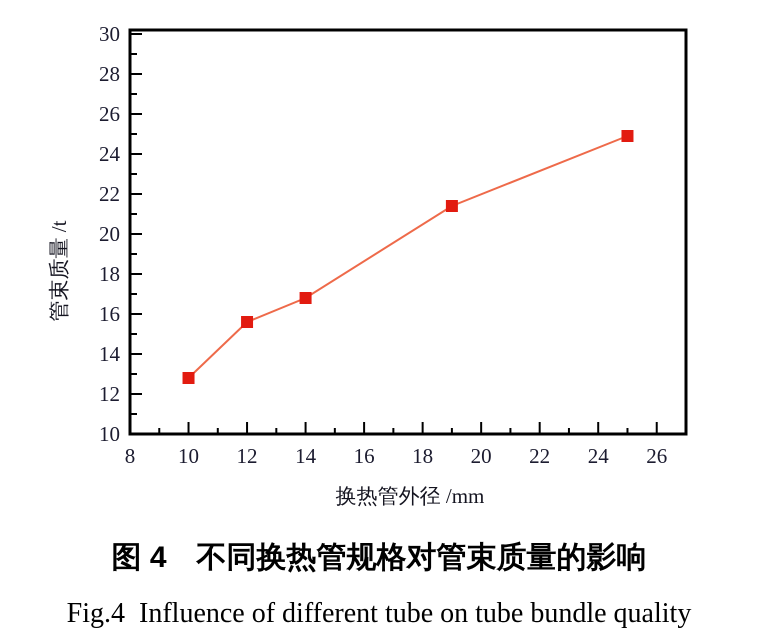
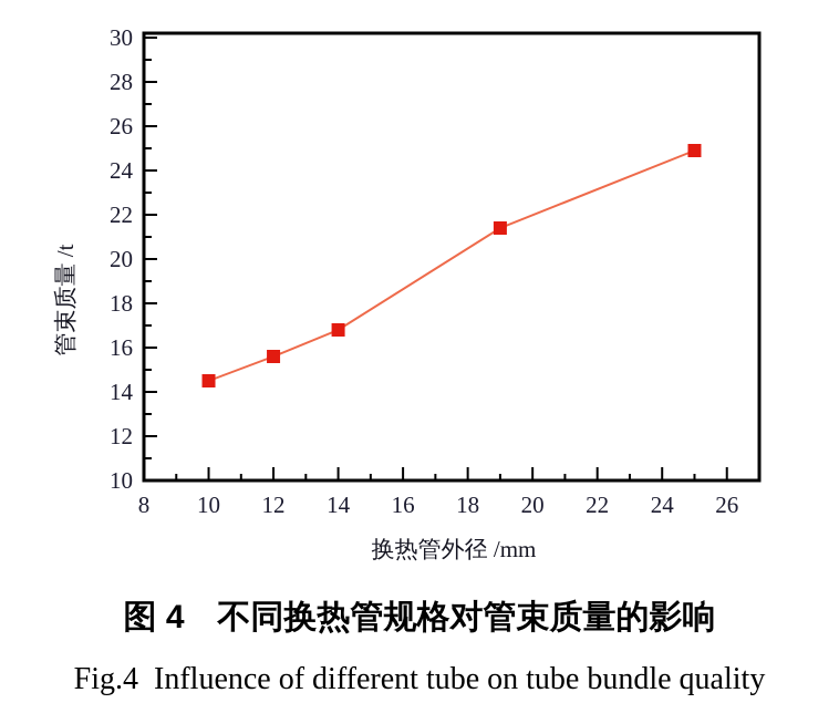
10: 12.8 -> 14.5
